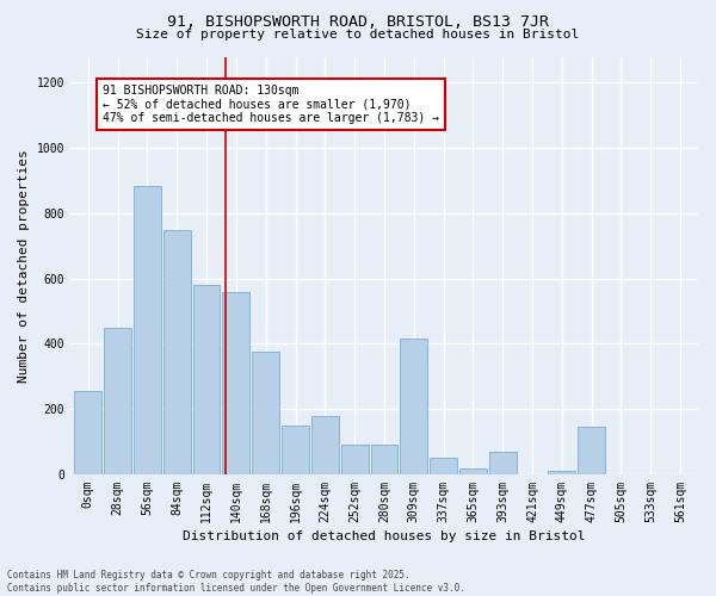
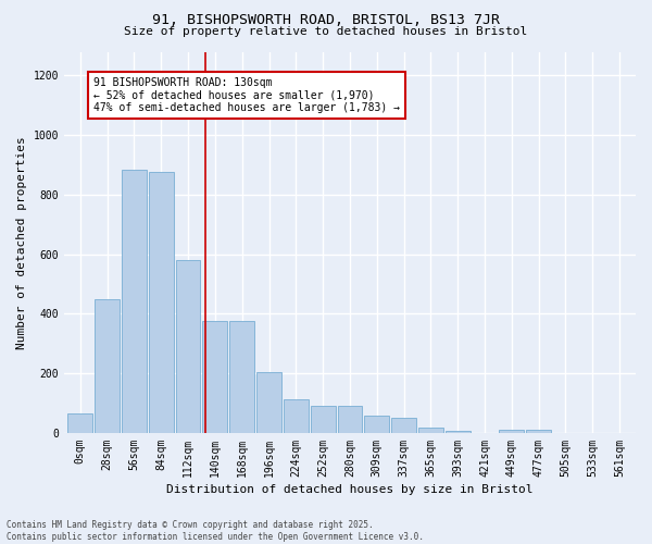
0sqm: 255 -> 65
84sqm: 750 -> 875
140sqm: 560 -> 375
196sqm: 150 -> 205
224sqm: 180 -> 112
309sqm: 415 -> 60
393sqm: 70 -> 7
477sqm: 145 -> 12
